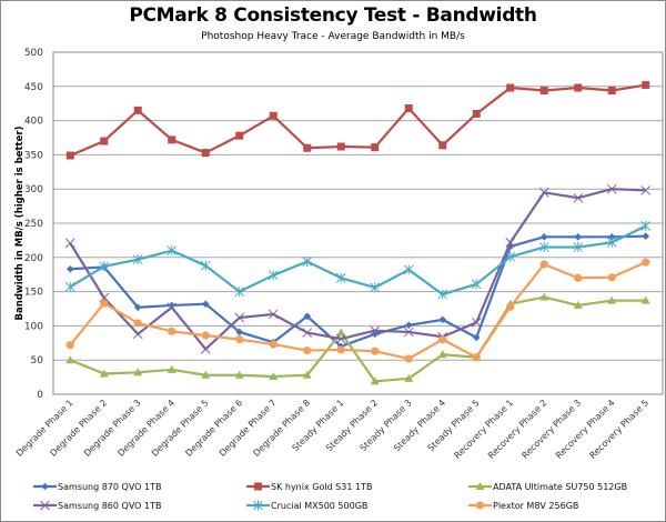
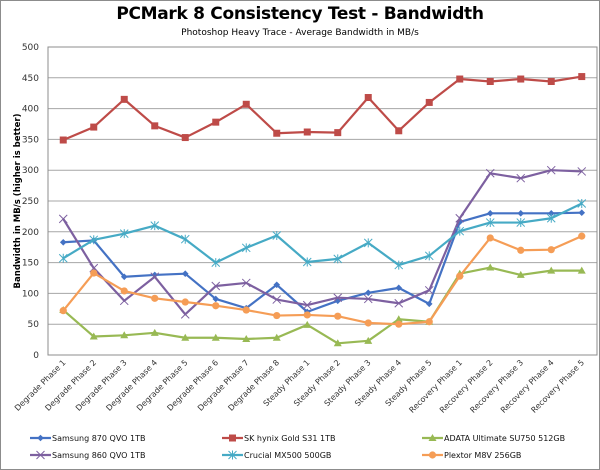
ADATA Ultimate SU750 512GB/Degrade Phase 1: 50 -> 70
ADATA Ultimate SU750 512GB/Steady Phase 1: 90 -> 50
Crucial MX500 500GB/Steady Phase 1: 170 -> 150
Plextor M8V 256GB/Steady Phase 4: 80 -> 50
